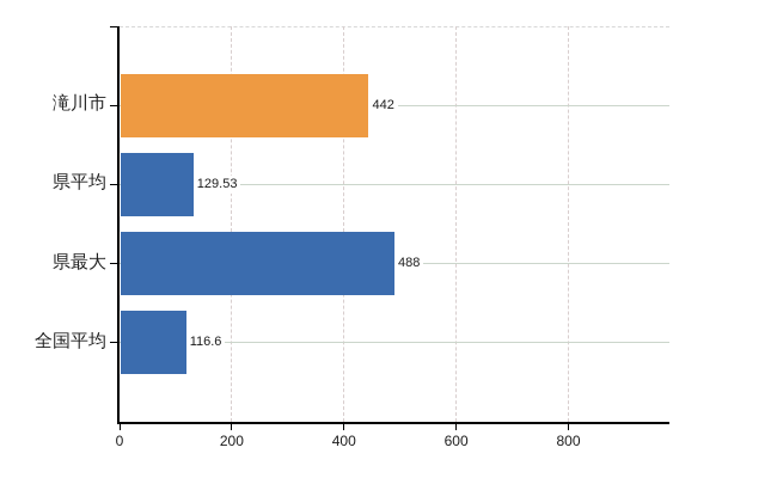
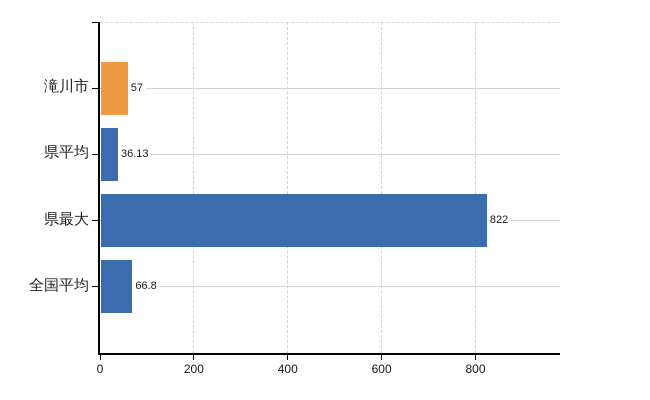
滝川市: 442 -> 57
県平均: 129.53 -> 36.13
県最大: 488 -> 822
全国平均: 116.6 -> 66.8
